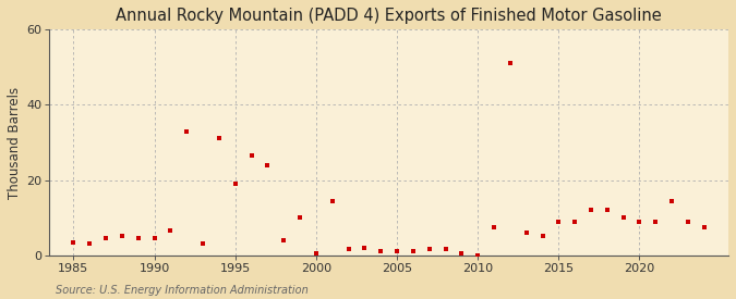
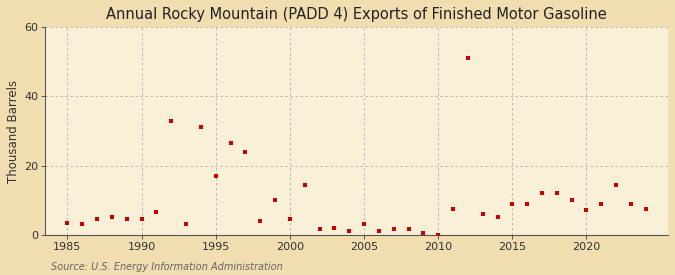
1995: 19.0 -> 17.0
2000: 0.5 -> 4.5
2005: 1.0 -> 3.0
2020: 9.0 -> 7.0
